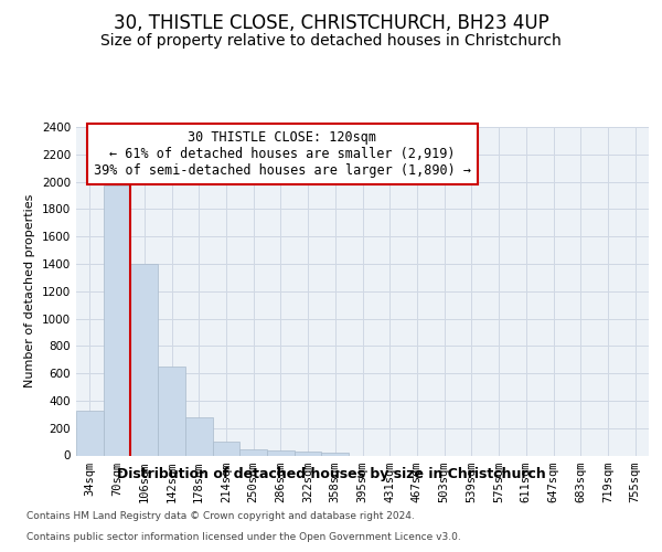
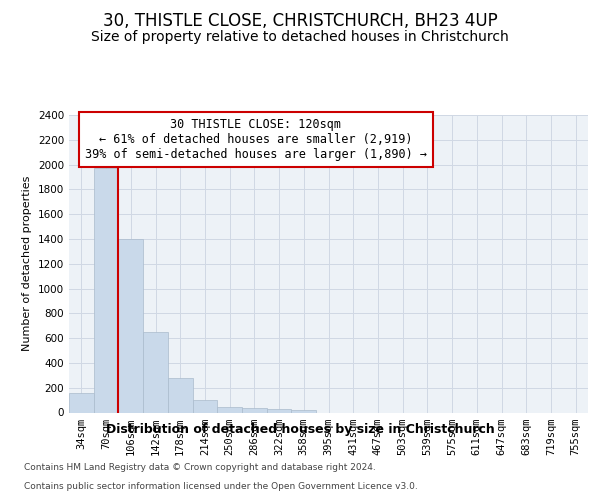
34sqm: 320 -> 160
